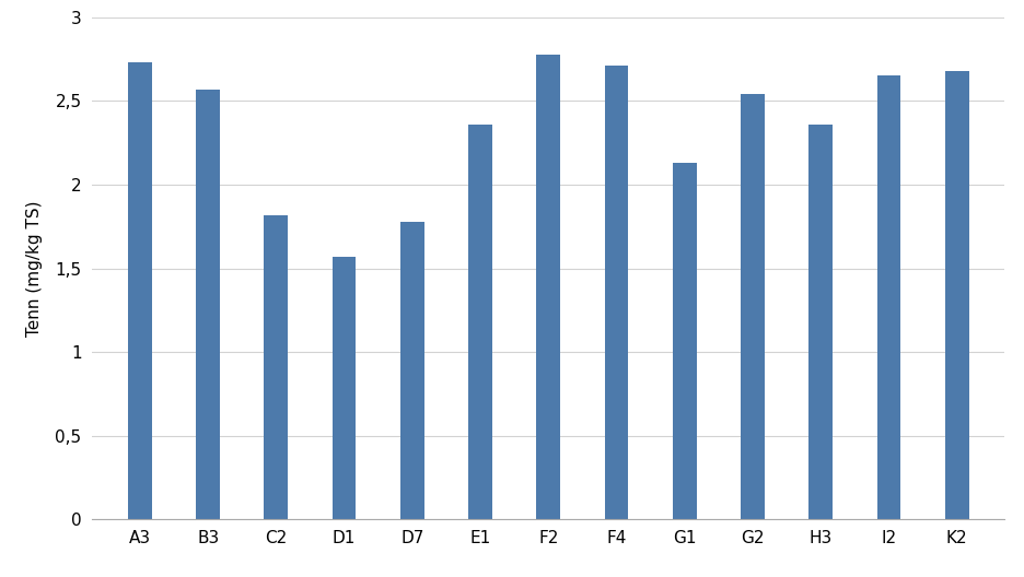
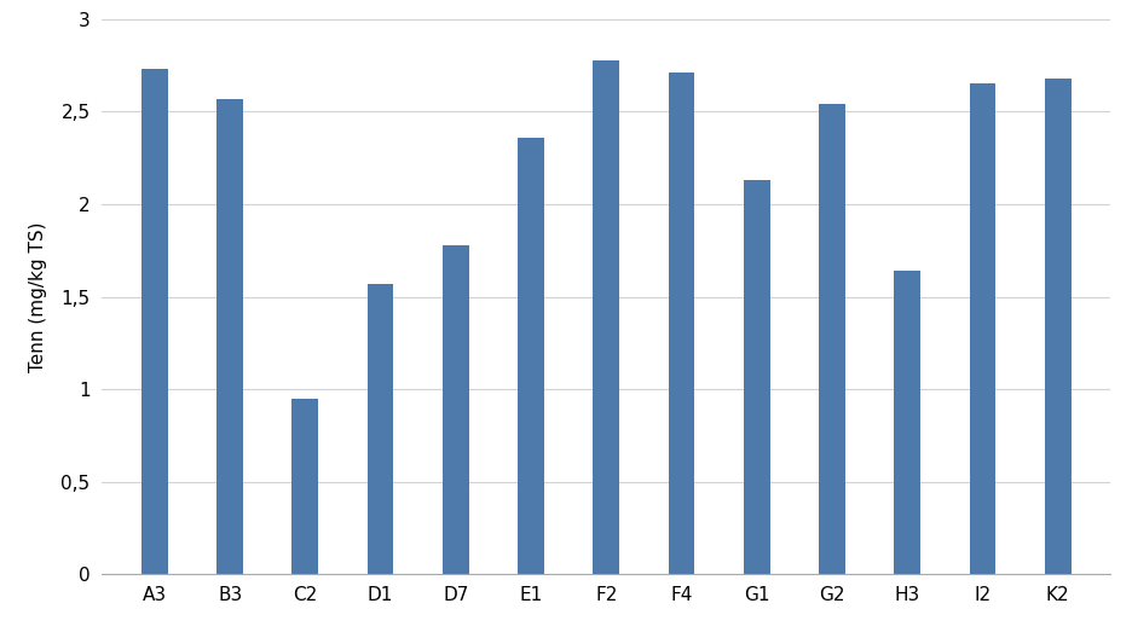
C2: 1,82 -> 0,95
H3: 2,36 -> 1,64
